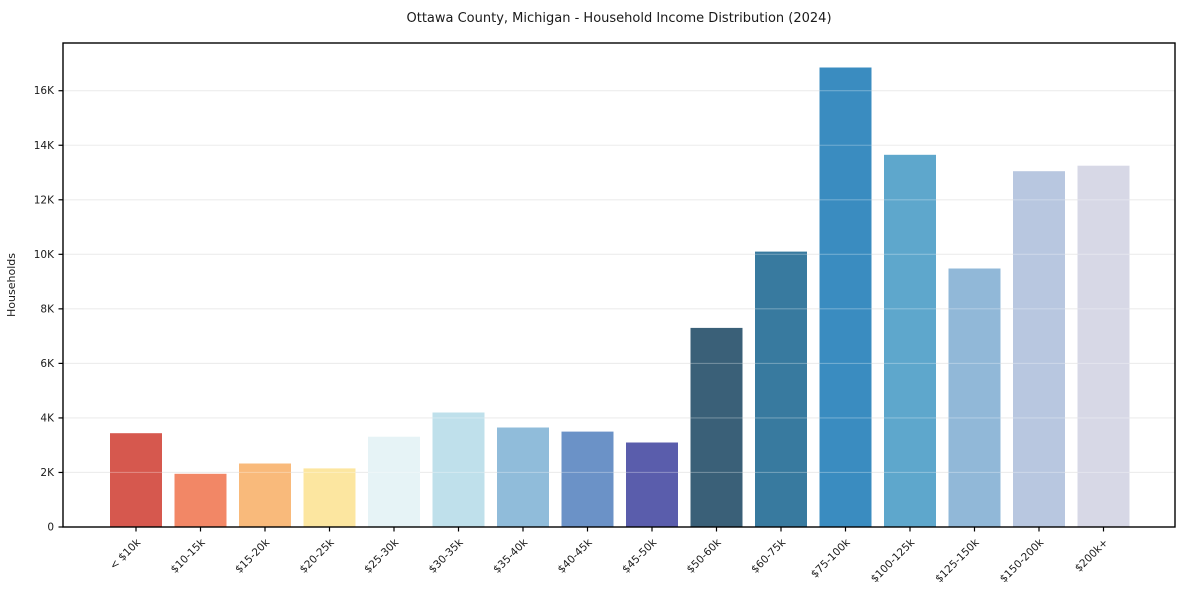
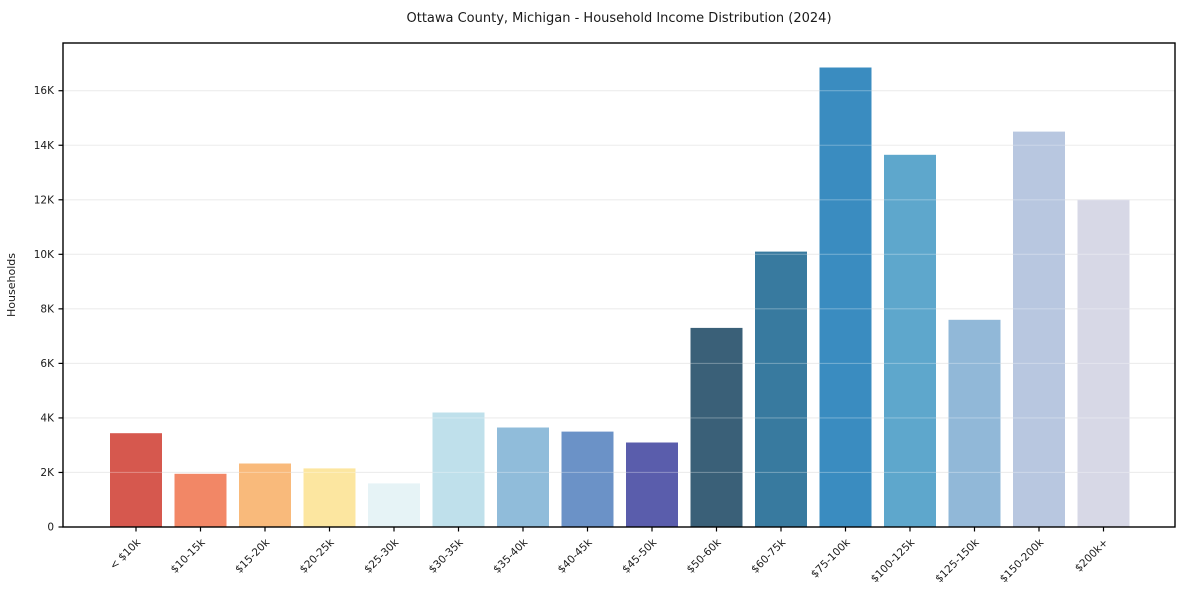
$25-30k: 3.3K -> 1.6K
$125-150k: 9.5K -> 7.6K
$150-200k: 13.0K -> 14.5K
$200k+: 13.2K -> 12.0K
